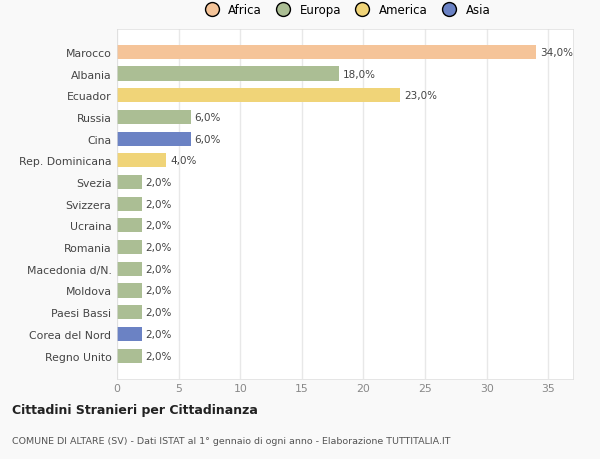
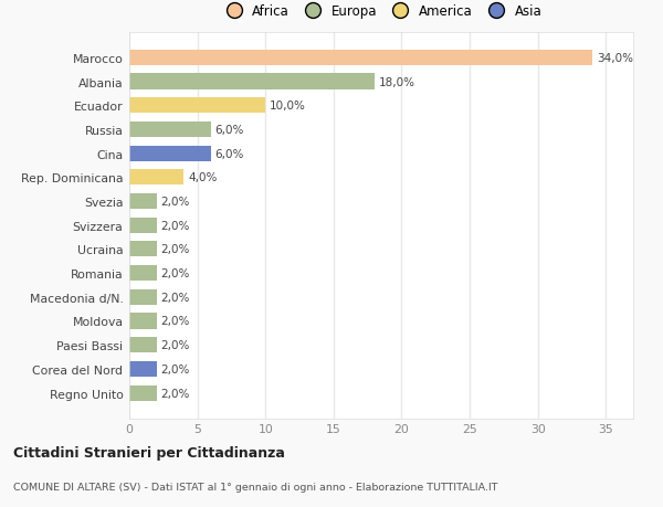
Ecuador: 23,0% -> 10,0%
